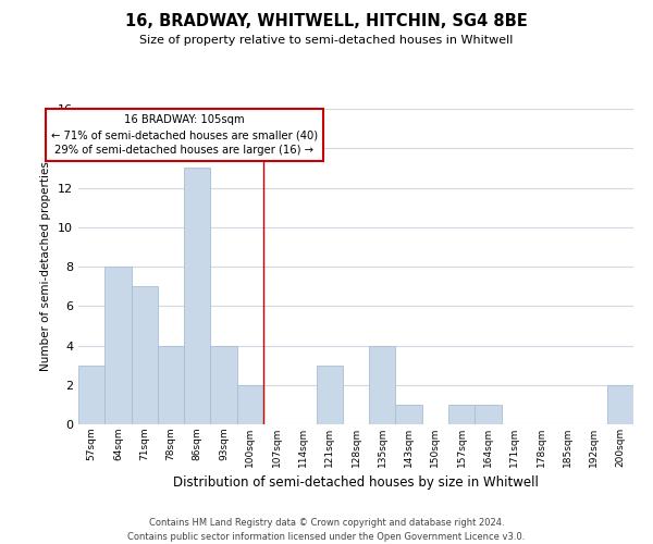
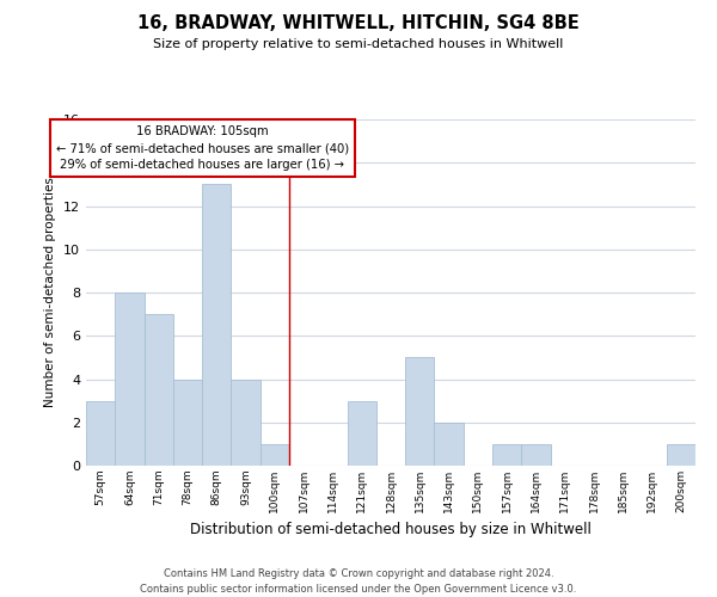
100sqm: 2 -> 1
135sqm: 4 -> 5
143sqm: 1 -> 2
200sqm: 2 -> 1
